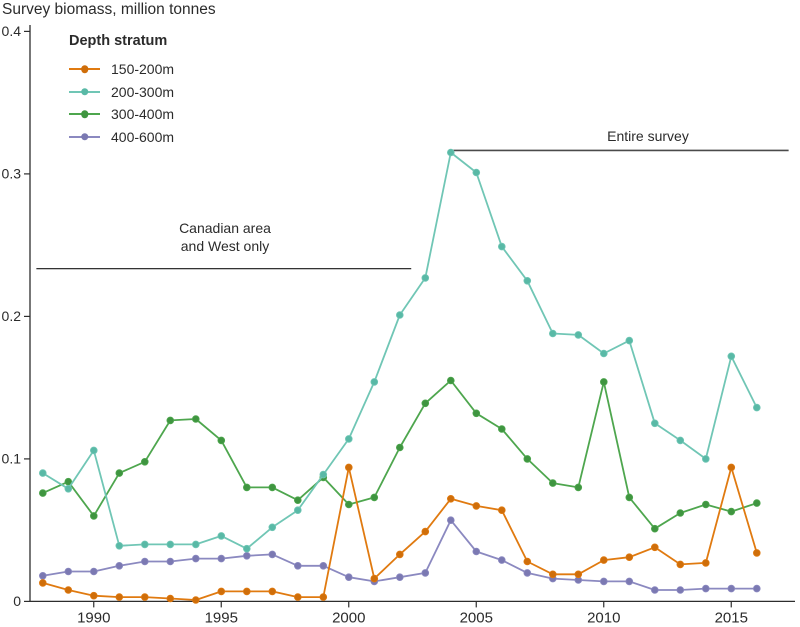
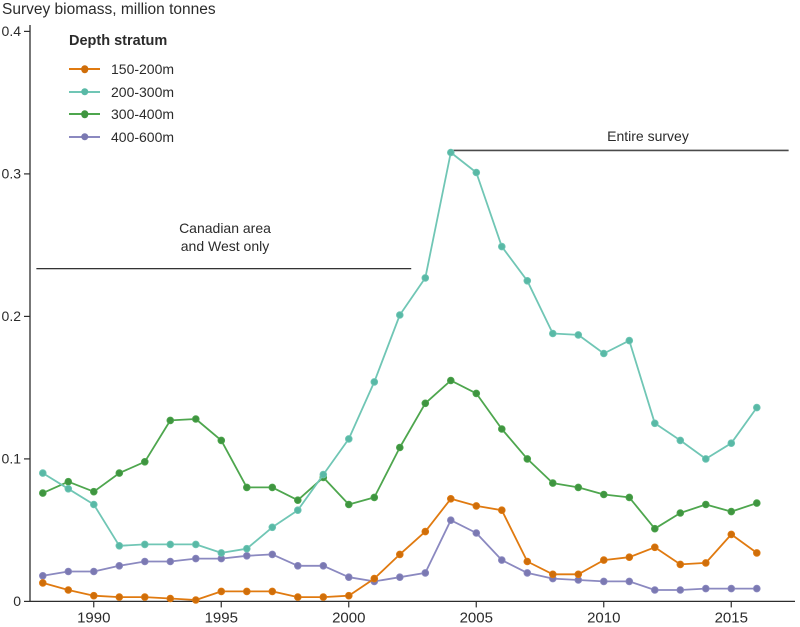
200-300m/1990: 0.106 -> 0.068
300-400m/1990: 0.060 -> 0.077
200-300m/1995: 0.046 -> 0.034
150-200m/2000: 0.094 -> 0.004
300-400m/2005: 0.132 -> 0.146
400-600m/2005: 0.035 -> 0.048
300-400m/2010: 0.154 -> 0.075
150-200m/2015: 0.094 -> 0.047
200-300m/2015: 0.172 -> 0.111
